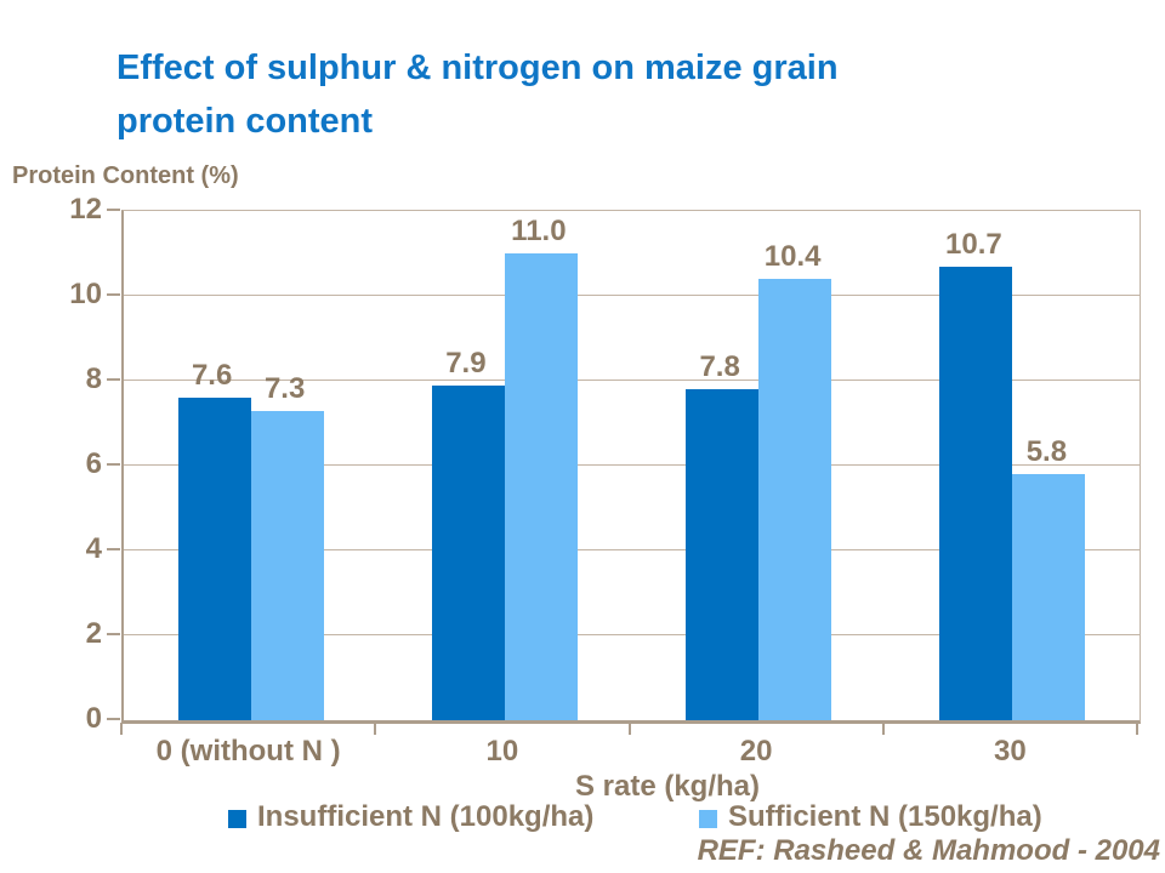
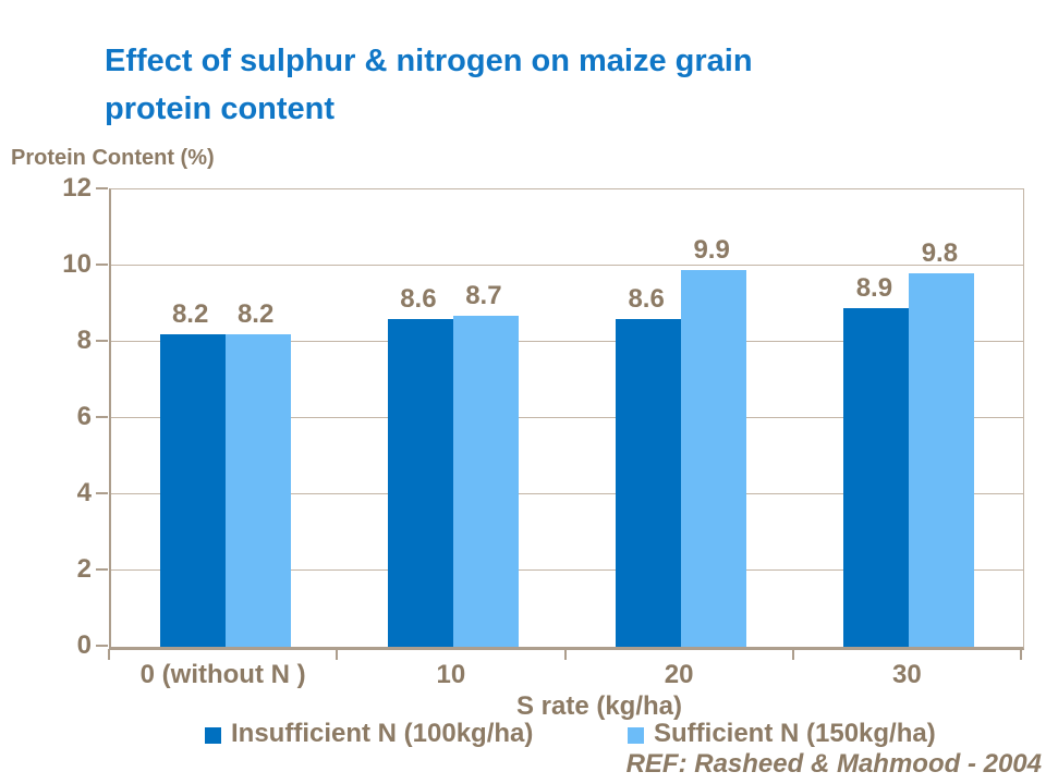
Insufficient N (100kg/ha)/0 (without N ): 7.6 -> 8.2
Sufficient N (150kg/ha)/0 (without N ): 7.3 -> 8.2
Insufficient N (100kg/ha)/10: 7.9 -> 8.6
Sufficient N (150kg/ha)/10: 11.0 -> 8.7
Insufficient N (100kg/ha)/20: 7.8 -> 8.6
Sufficient N (150kg/ha)/20: 10.4 -> 9.9
Insufficient N (100kg/ha)/30: 10.7 -> 8.9
Sufficient N (150kg/ha)/30: 5.8 -> 9.8
